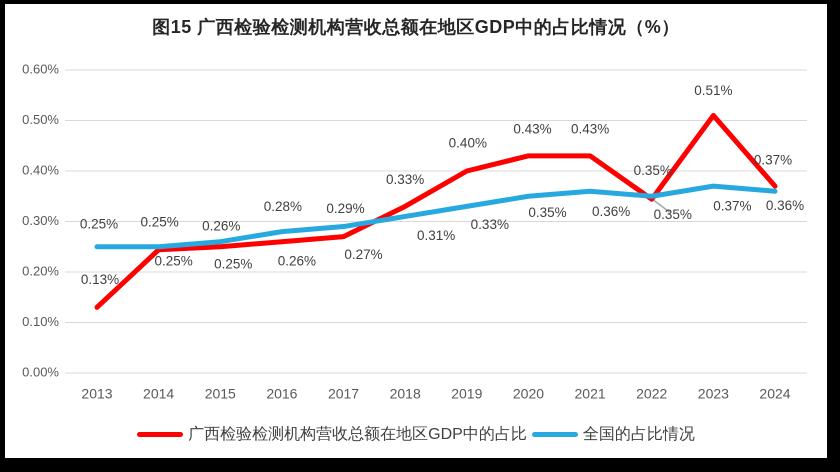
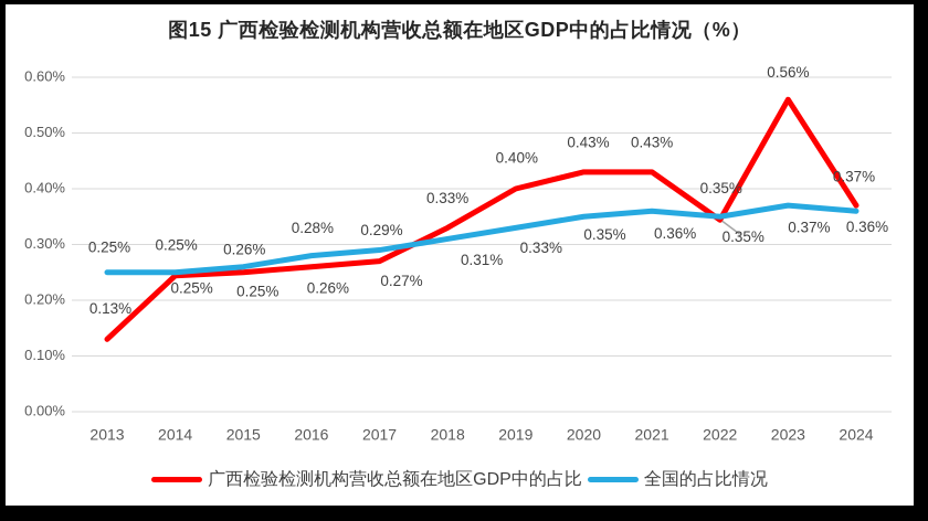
广西检验检测机构营收总额在地区GDP中的占比/2023: 0.51% -> 0.56%
